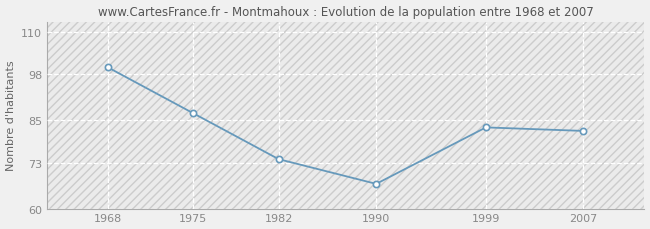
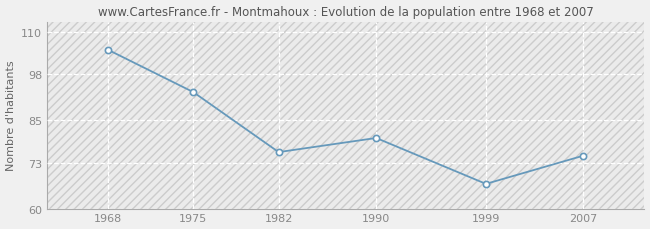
1968: 100 -> 105
1975: 87 -> 93
1982: 74 -> 76
1990: 67 -> 80
1999: 83 -> 67
2007: 82 -> 75
